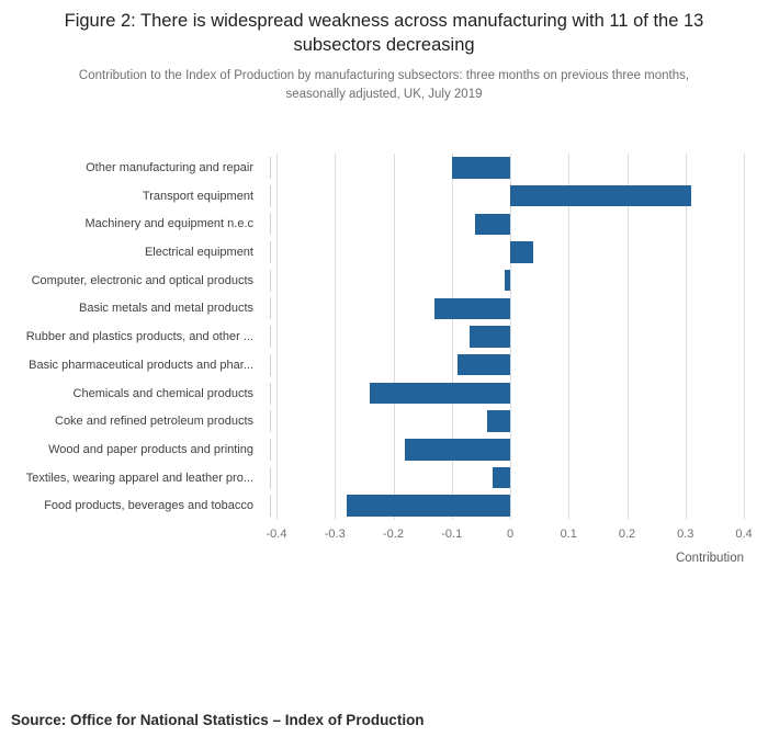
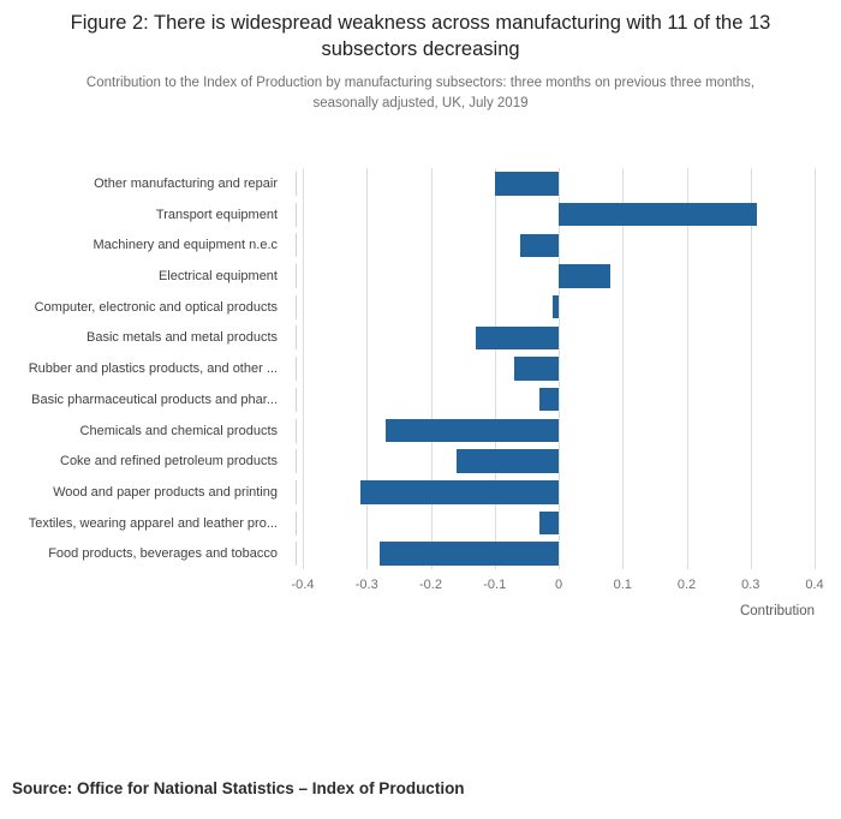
Electrical equipment: 0.04 -> 0.08
Basic pharmaceutical products and phar...: -0.09 -> -0.03
Chemicals and chemical products: -0.24 -> -0.27
Coke and refined petroleum products: -0.04 -> -0.16
Wood and paper products and printing: -0.18 -> -0.31
